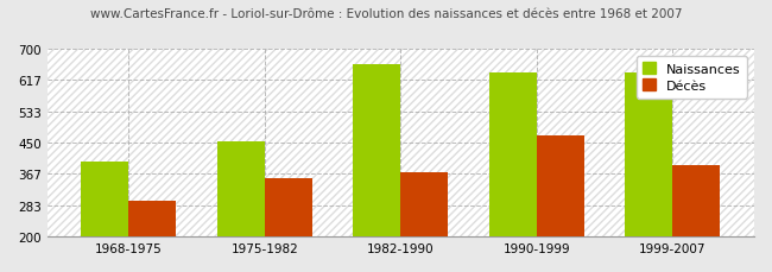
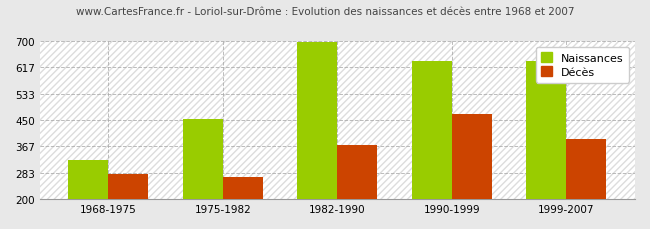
Naissances/1968-1975: 400 -> 325
Décès/1968-1975: 295 -> 278
Décès/1975-1982: 355 -> 270
Naissances/1982-1990: 660 -> 697
